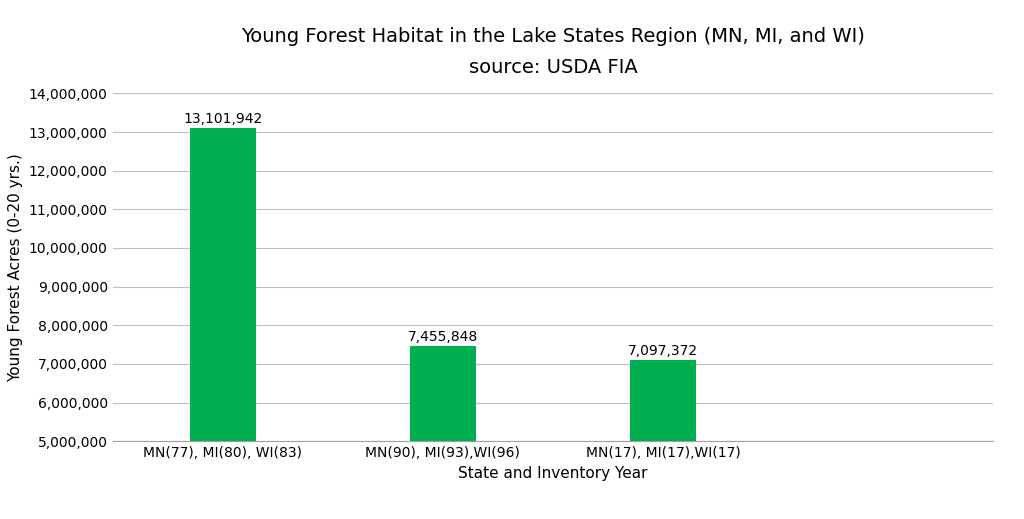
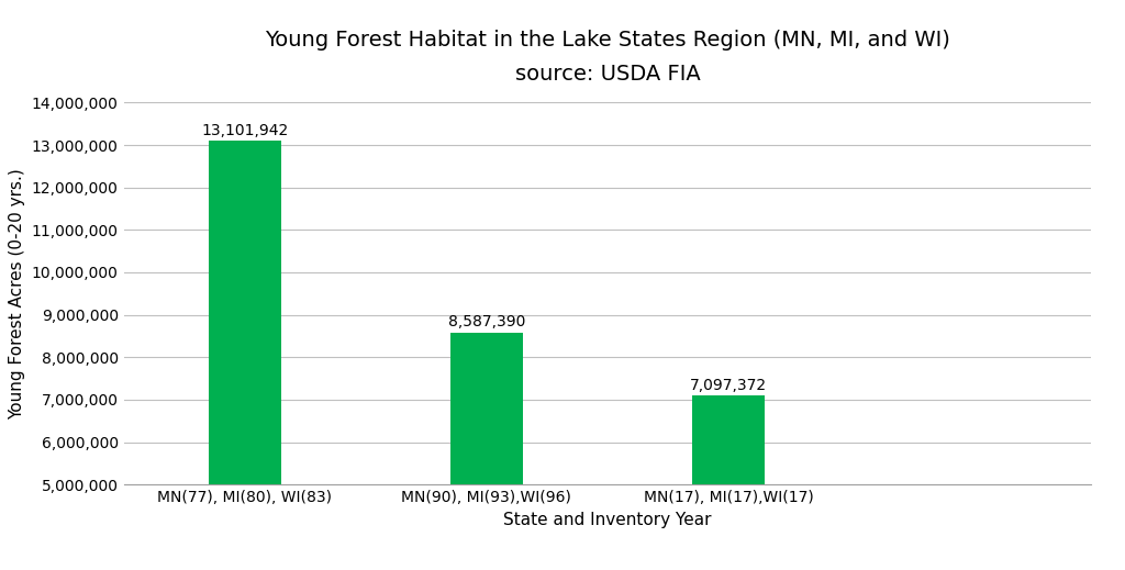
MN(90), MI(93),WI(96): 7,455,848 -> 8,587,390
